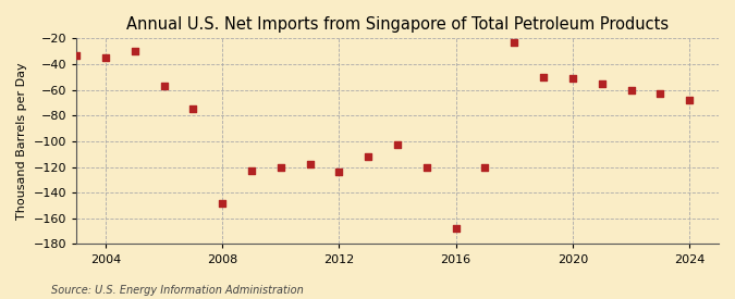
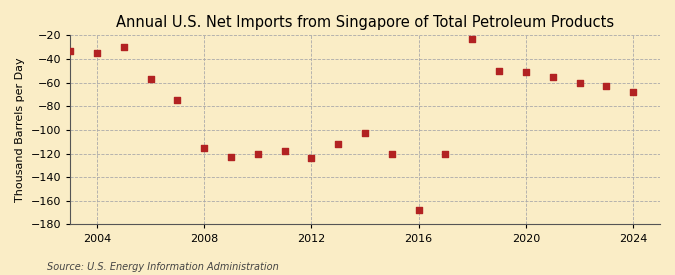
2008: -148 -> -115
